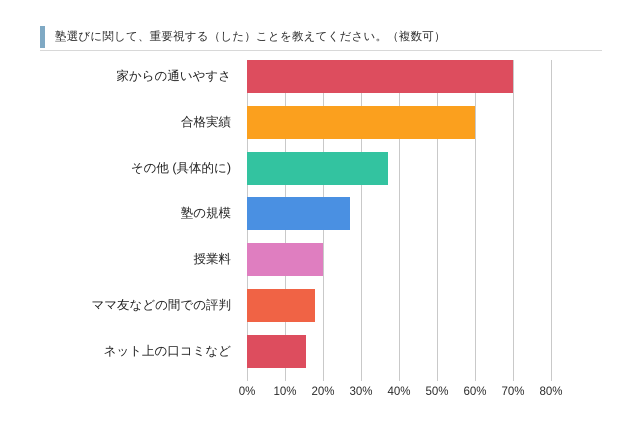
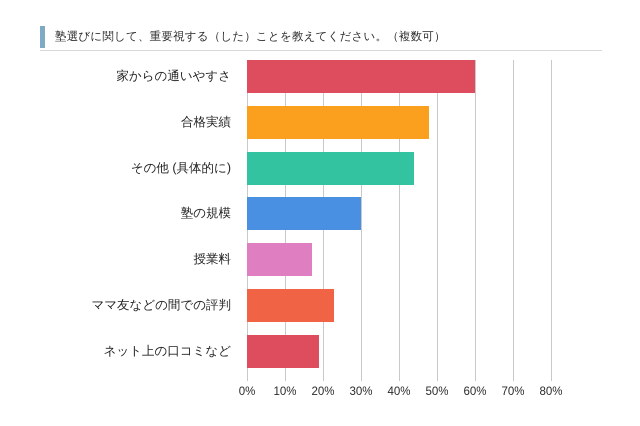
家からの通いやすさ: 70% -> 60%
合格実績: 60% -> 48%
その他 (具体的に): 37% -> 44%
塾の規模: 27% -> 30%
授業料: 20% -> 17%
ママ友などの間での評判: 18% -> 23%
ネット上の口コミなど: 16% -> 19%
